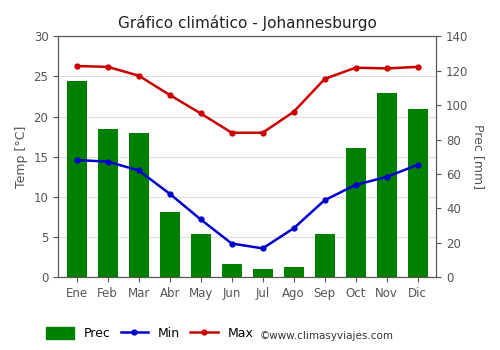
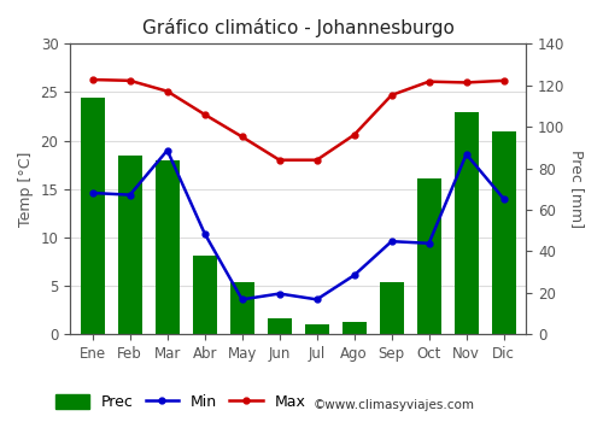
Min/Mar: 13.3 -> 19.0
Min/May: 7.2 -> 3.6
Min/Oct: 11.5 -> 9.4
Min/Nov: 12.5 -> 18.6
